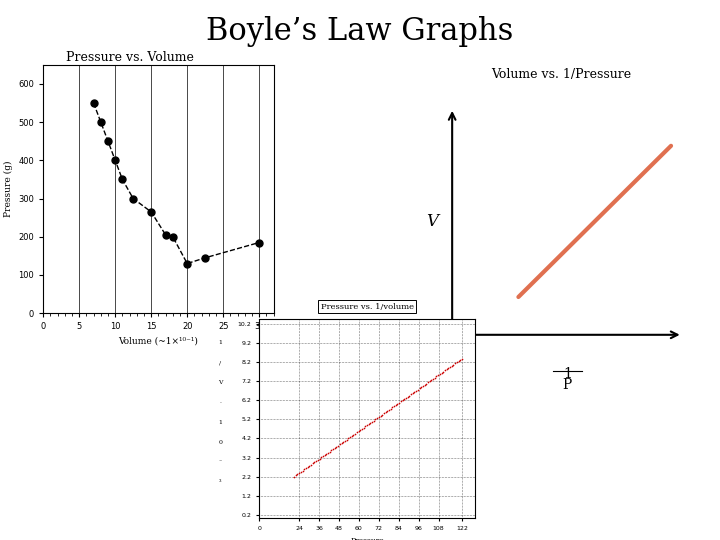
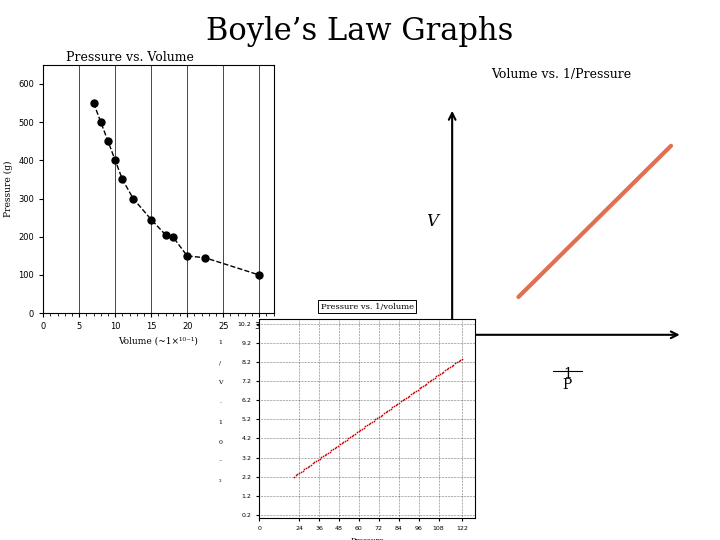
Pressure vs. Volume/15: 265 -> 245
Pressure vs. Volume/20: 130 -> 150
Pressure vs. Volume/30: 185 -> 100
